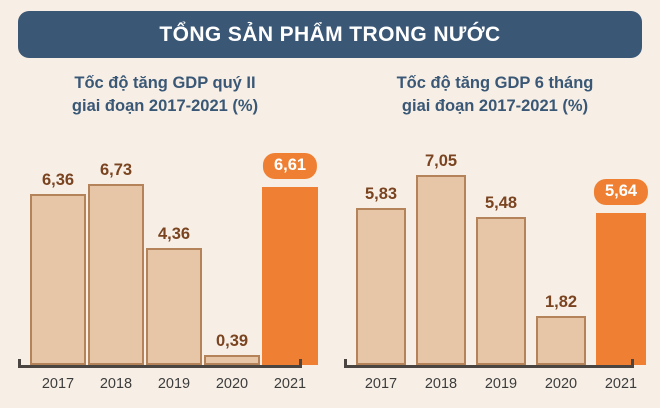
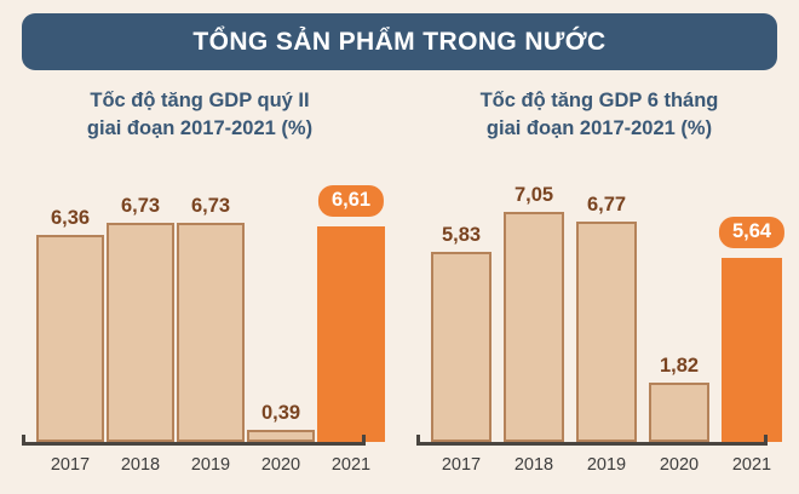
Tốc độ tăng GDP quý II giai đoạn 2017-2021 (%)/2019: 4,36 -> 6,73
Tốc độ tăng GDP 6 tháng giai đoạn 2017-2021 (%)/2019: 5,48 -> 6,77
